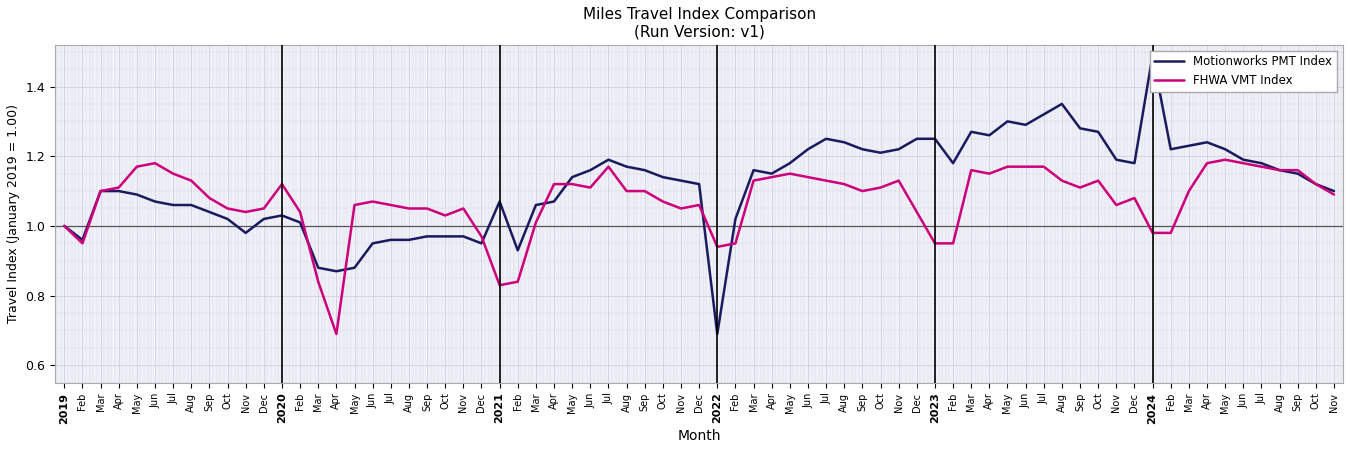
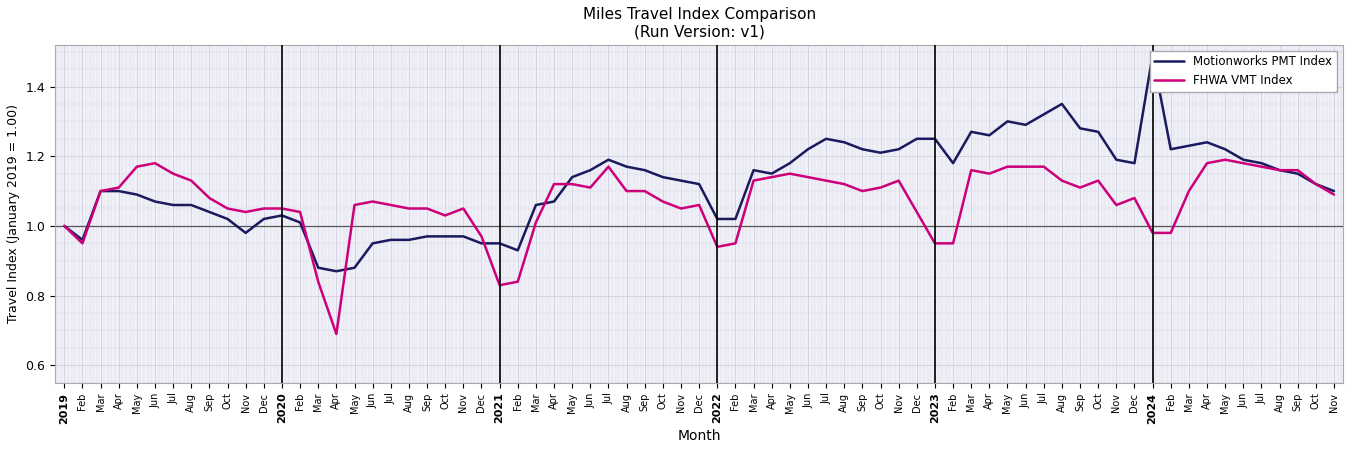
FHWA VMT Index/2020: 1.12 -> 1.05
Motionworks PMT Index/2021: 1.07 -> 0.95
Motionworks PMT Index/2022: 0.69 -> 1.02
